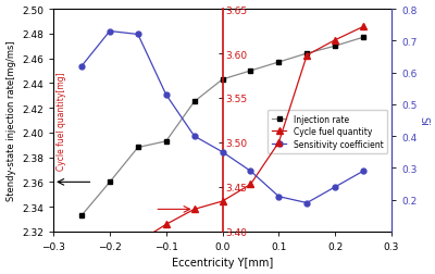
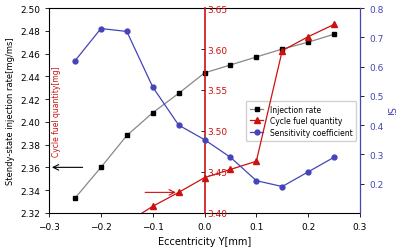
Injection rate/−0.1: 2.393 -> 2.408
Cycle fuel quantity/0.0: 3.434 -> 3.443
Cycle fuel quantity/0.1: 3.500 -> 3.463
